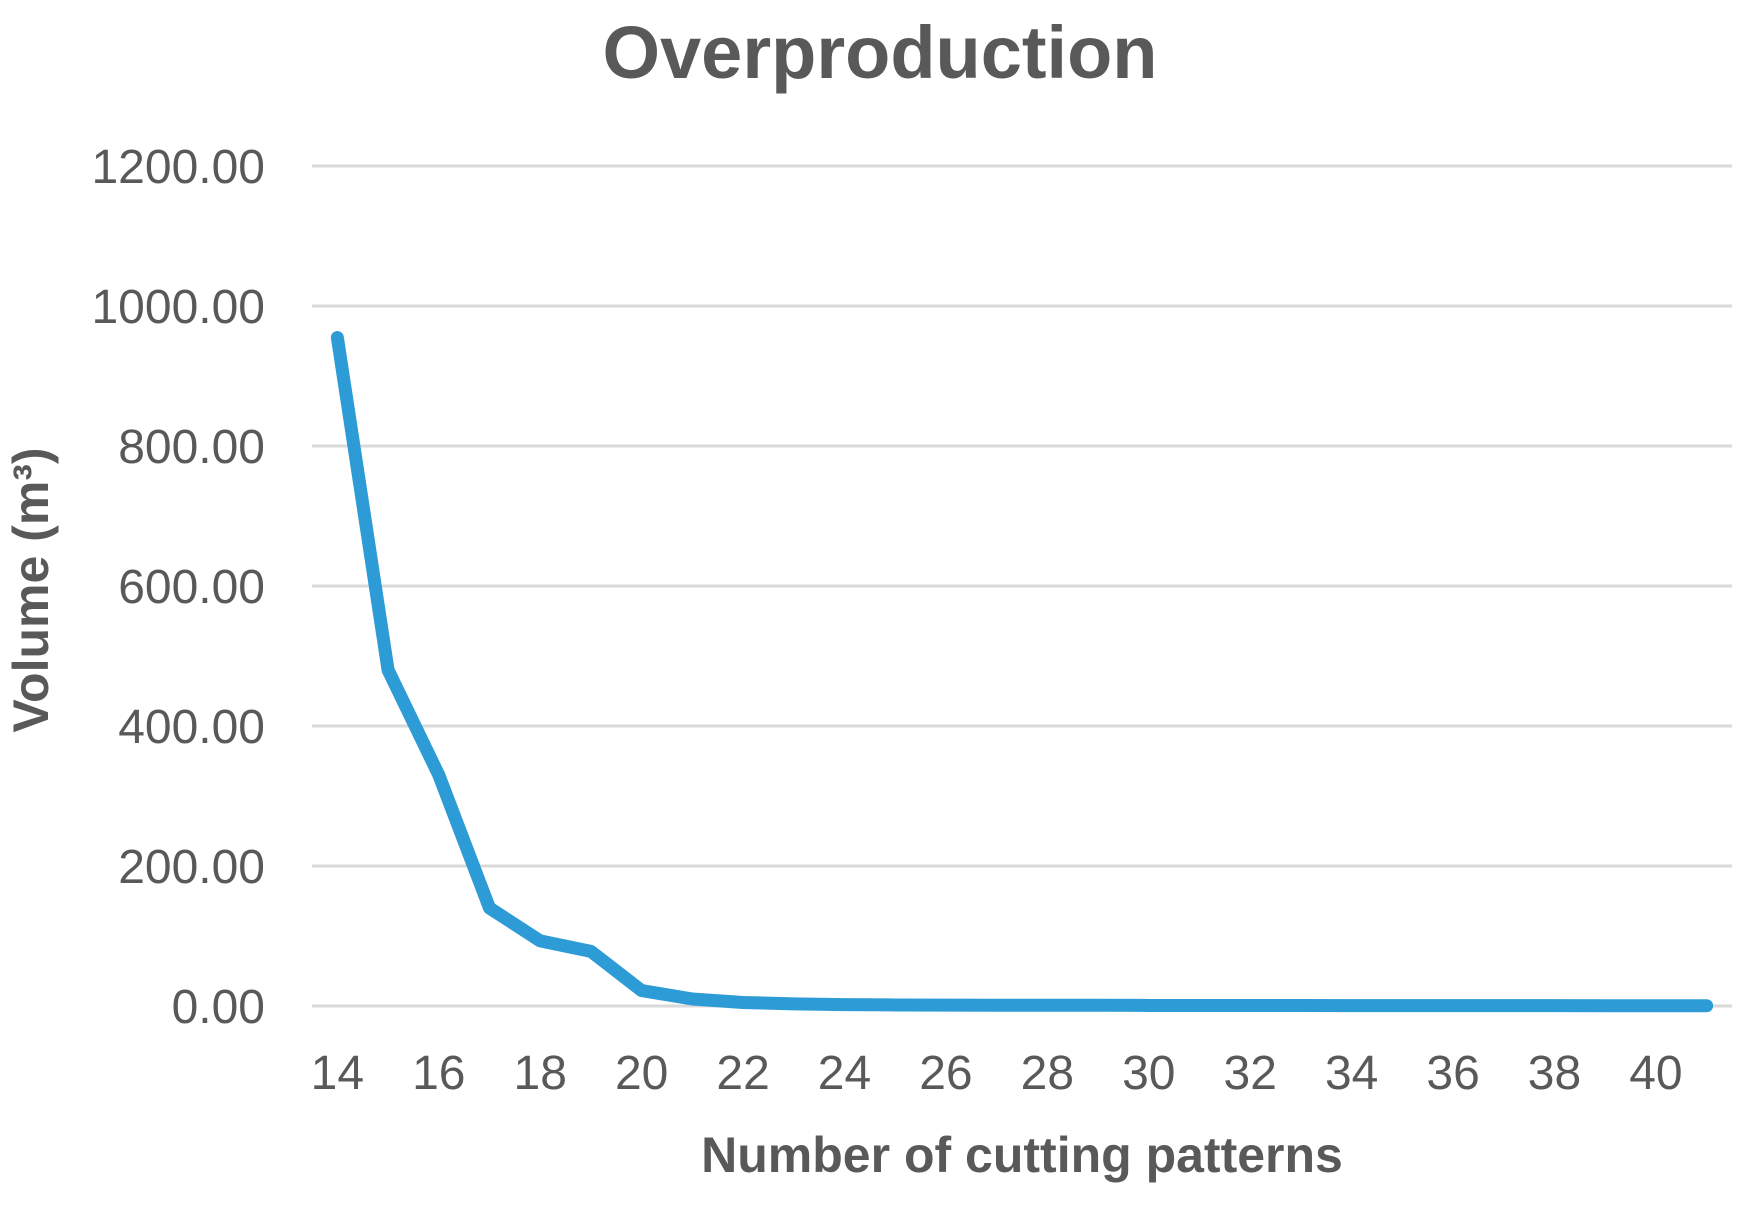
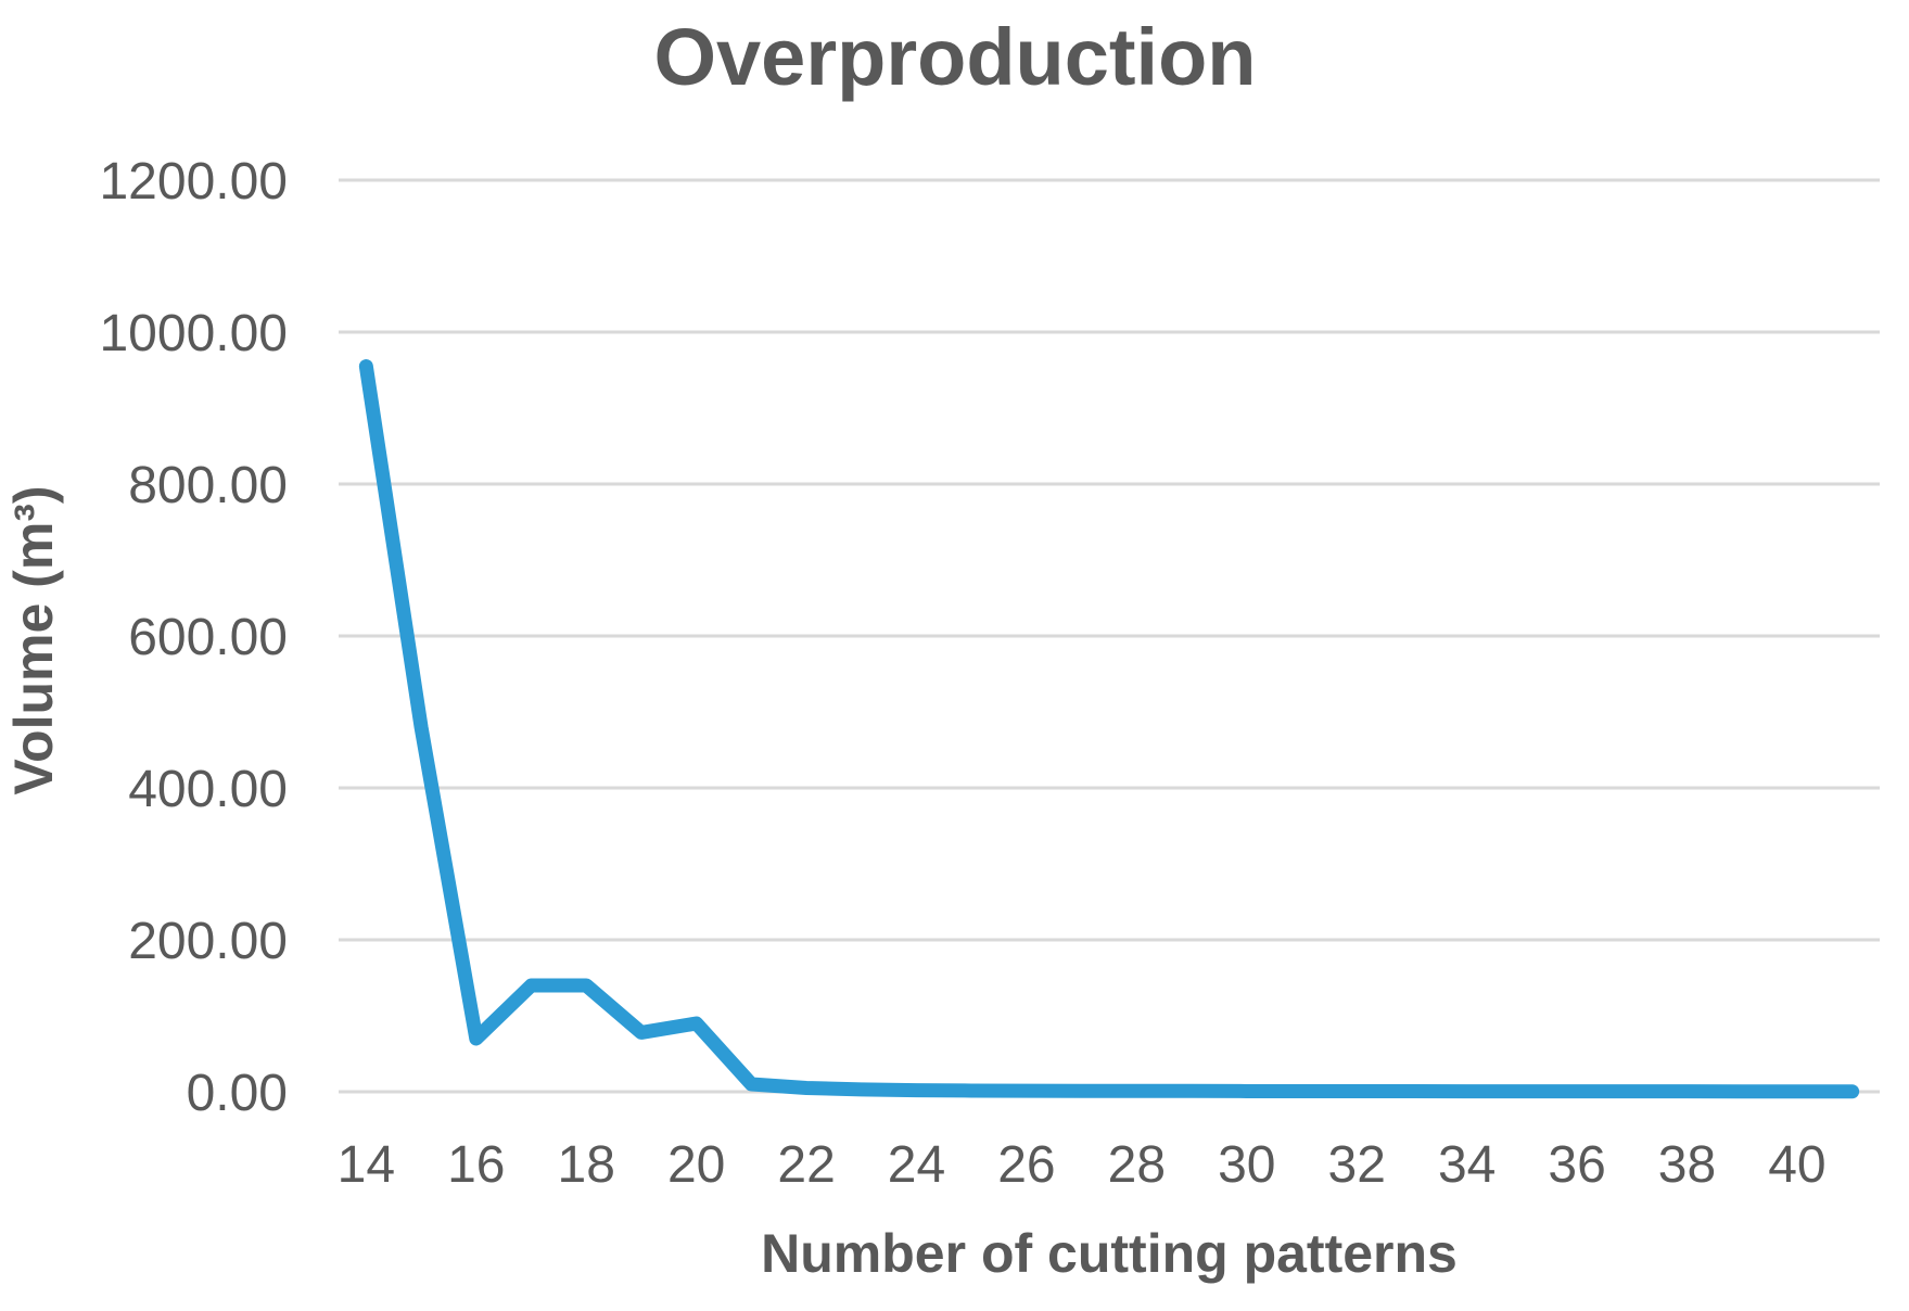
16: 330 -> 70
18: 90 -> 140
20: 20 -> 90
